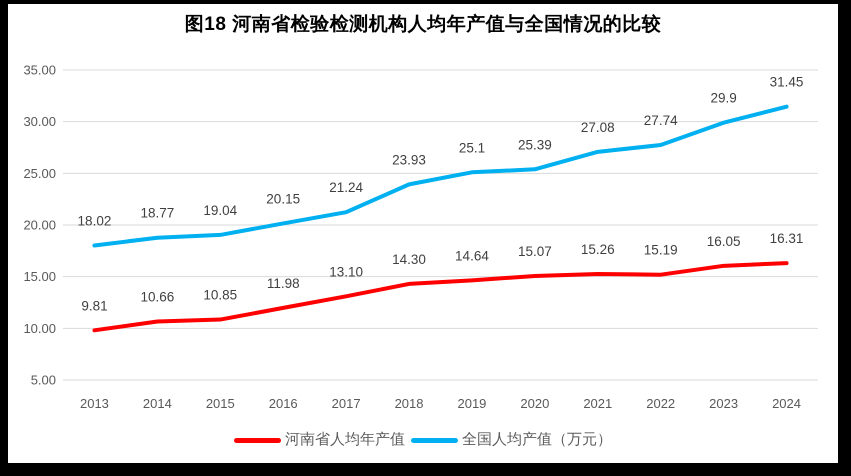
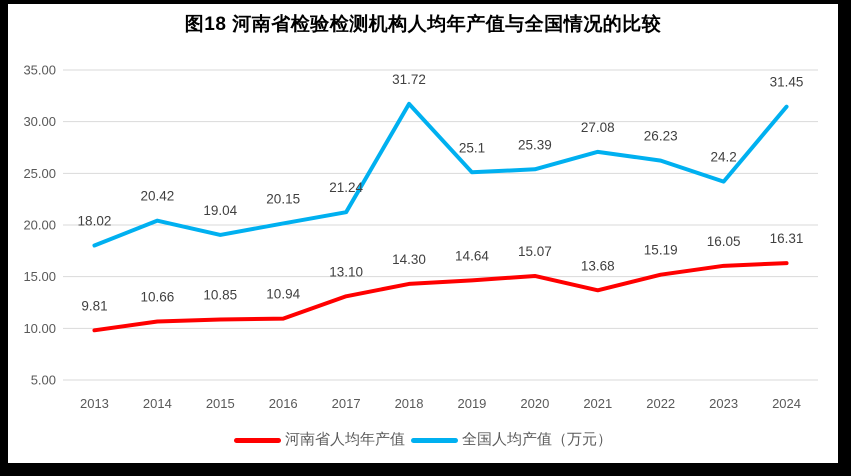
全国人均产值（万元）/2014: 18.77 -> 20.42
河南省人均年产值/2016: 11.98 -> 10.94
全国人均产值（万元）/2018: 23.93 -> 31.72
河南省人均年产值/2021: 15.26 -> 13.68
全国人均产值（万元）/2022: 27.74 -> 26.23
全国人均产值（万元）/2023: 29.9 -> 24.2
